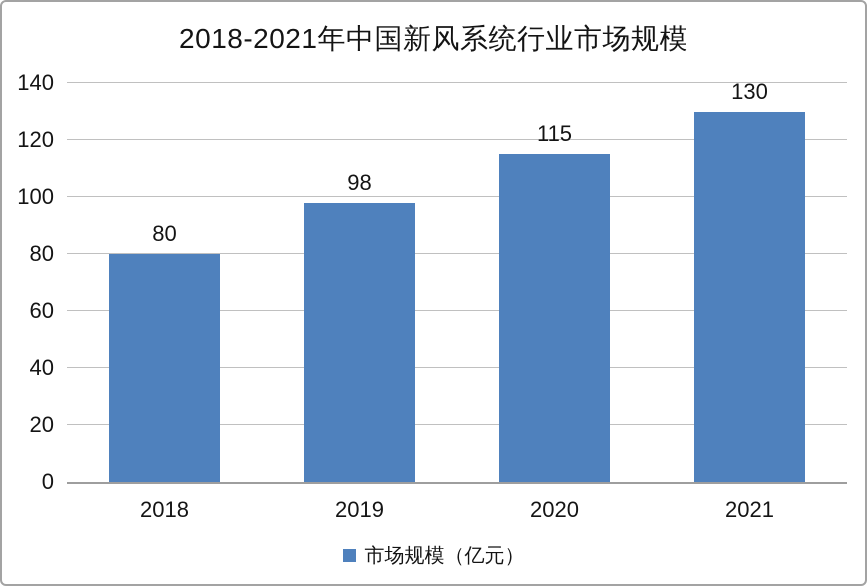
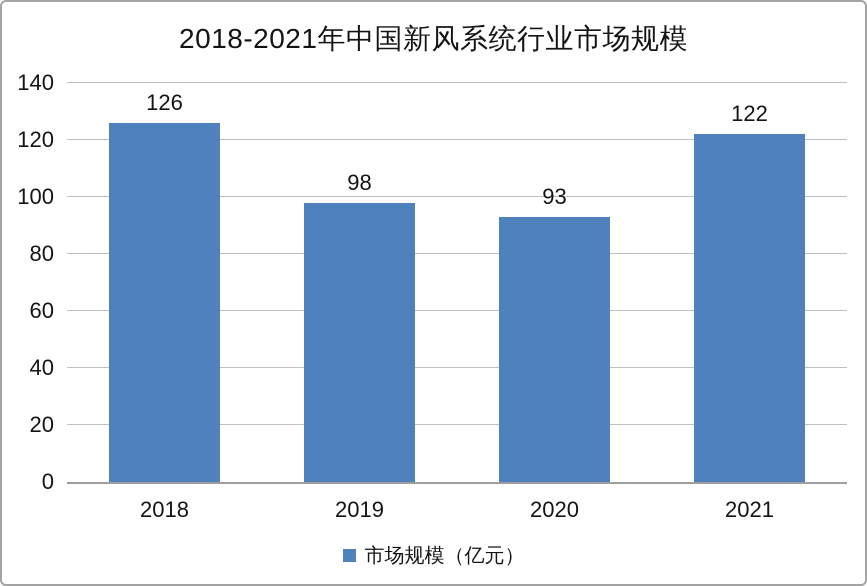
2018: 80 -> 126
2020: 115 -> 93
2021: 130 -> 122
